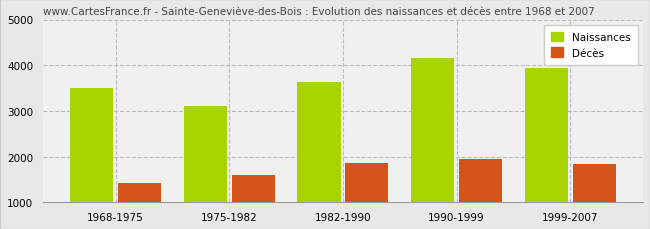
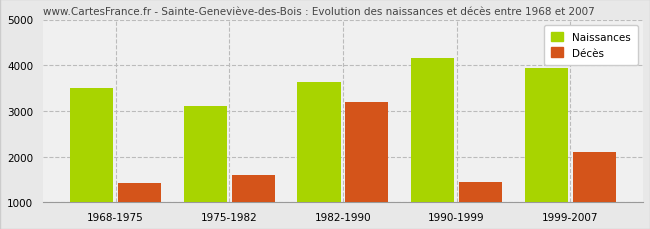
Décès/1982-1990: 1860 -> 3200
Décès/1990-1999: 1950 -> 1450
Décès/1999-2007: 1840 -> 2100
